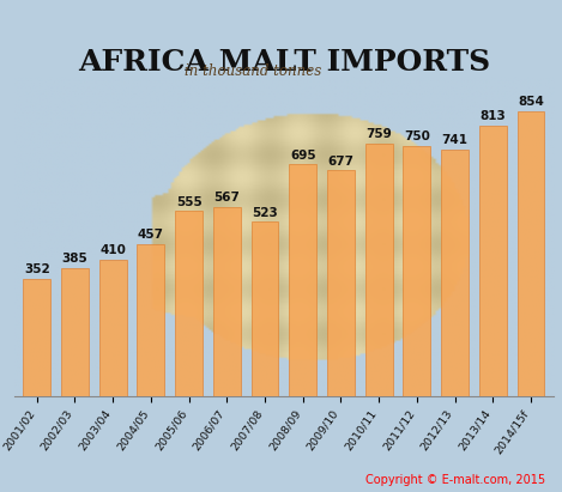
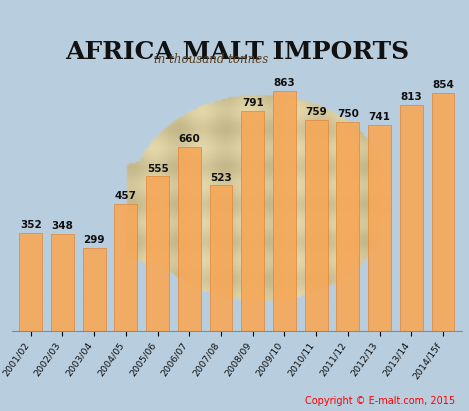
2002/03: 385 -> 348
2003/04: 410 -> 299
2006/07: 567 -> 660
2008/09: 695 -> 791
2009/10: 677 -> 863
